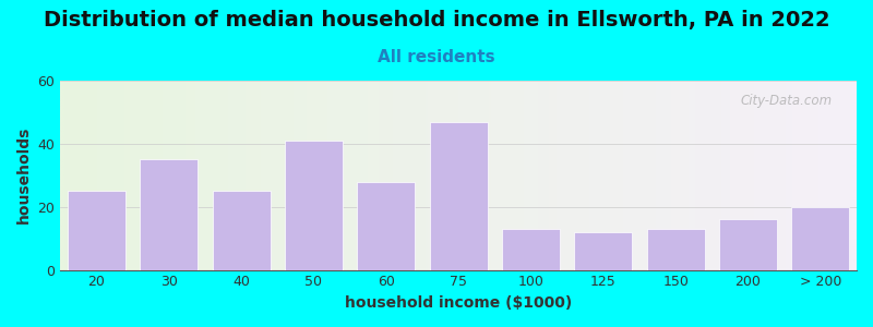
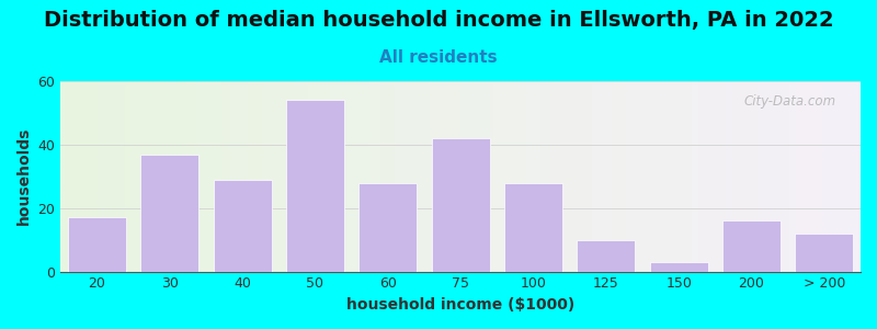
20: 25 -> 17
30: 35 -> 37
40: 25 -> 29
50: 41 -> 54
75: 47 -> 42
100: 13 -> 28
125: 12 -> 10
150: 13 -> 3
> 200: 20 -> 12
